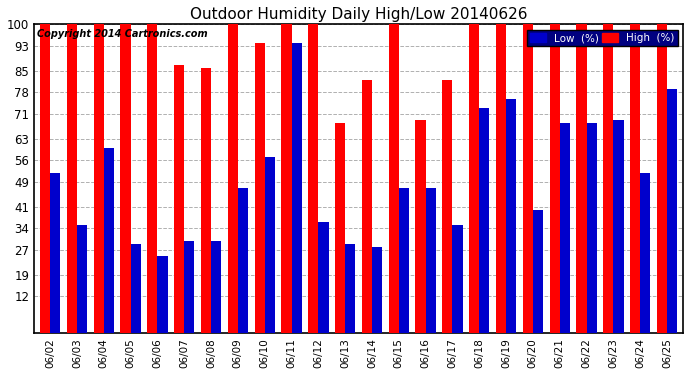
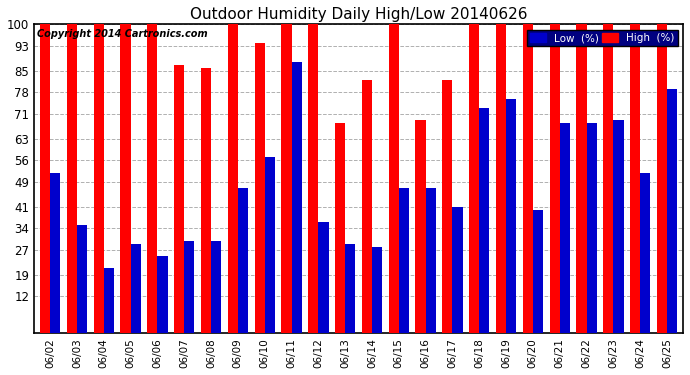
Low (%)/06/04: 60 -> 21
Low (%)/06/11: 94 -> 88
Low (%)/06/17: 35 -> 41
